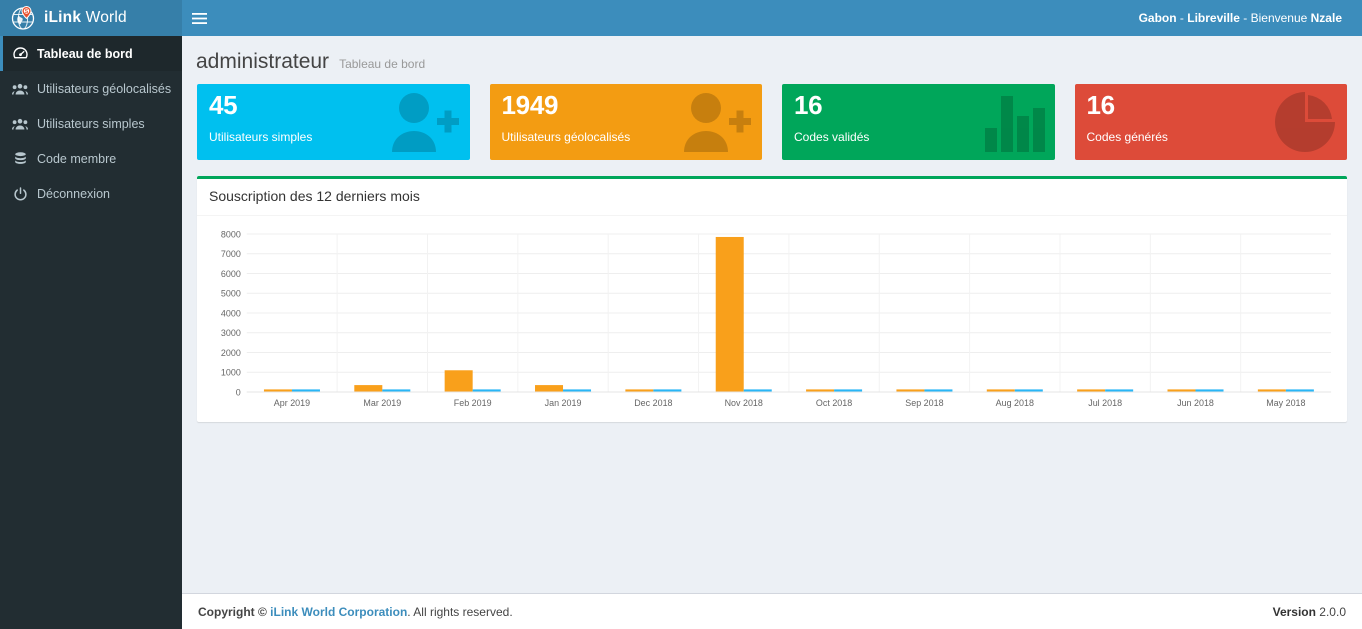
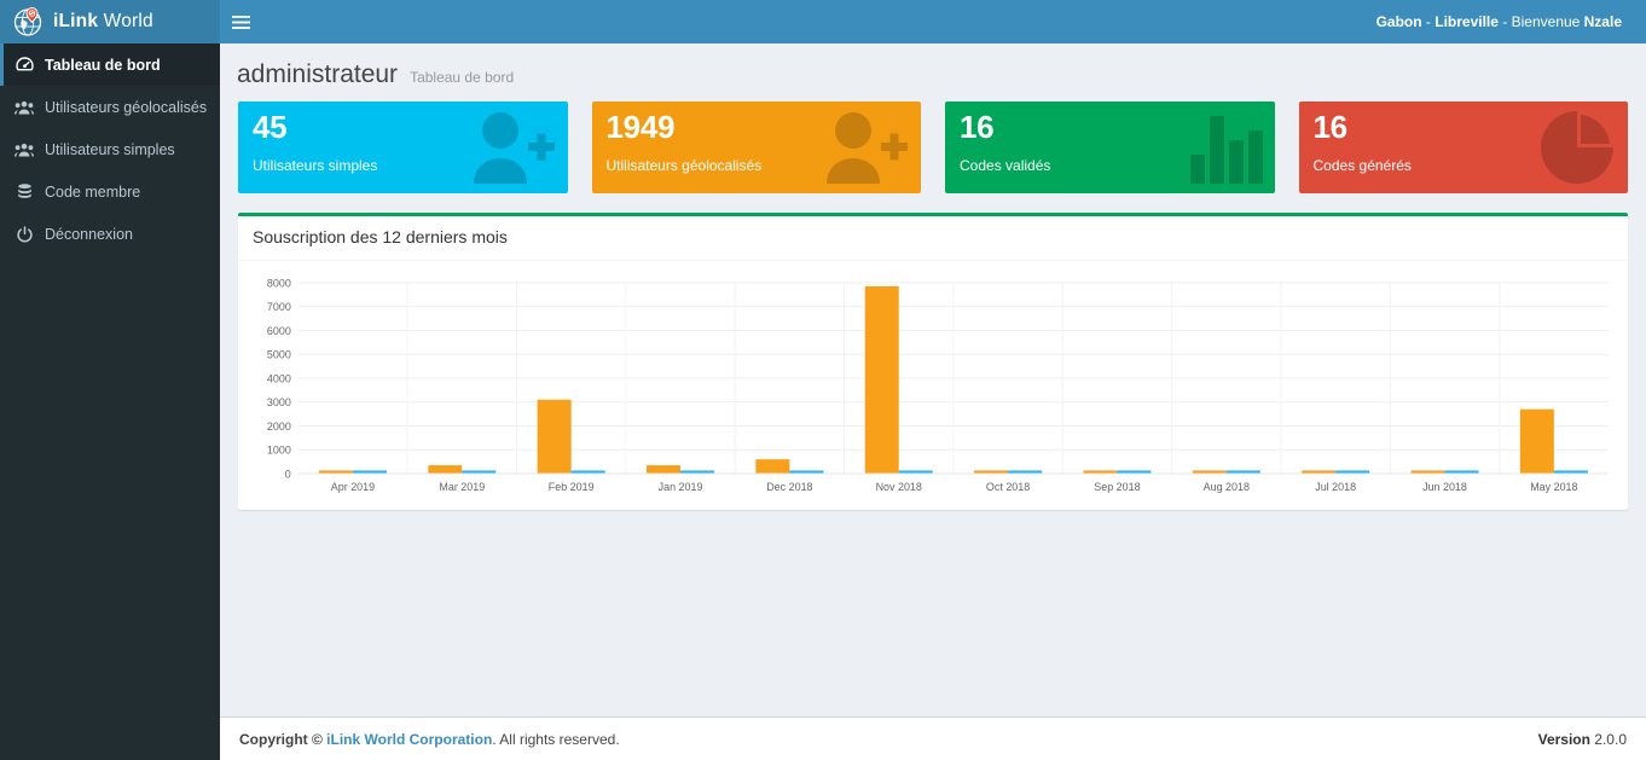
Utilisateurs géolocalisés/Feb 2019: 1100 -> 3100
Utilisateurs géolocalisés/Dec 2018: 100 -> 600
Utilisateurs géolocalisés/May 2018: 100 -> 2700
